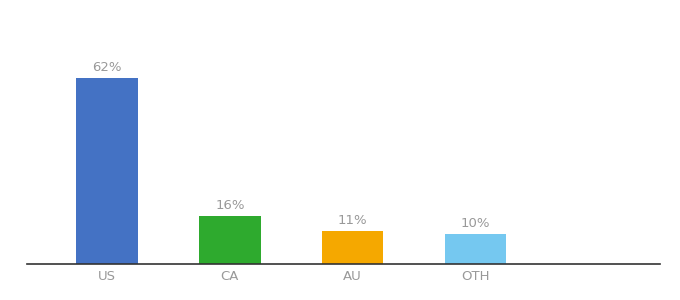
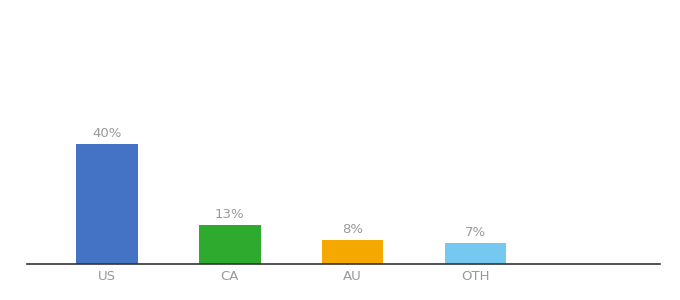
US: 62% -> 40%
CA: 16% -> 13%
AU: 11% -> 8%
OTH: 10% -> 7%
